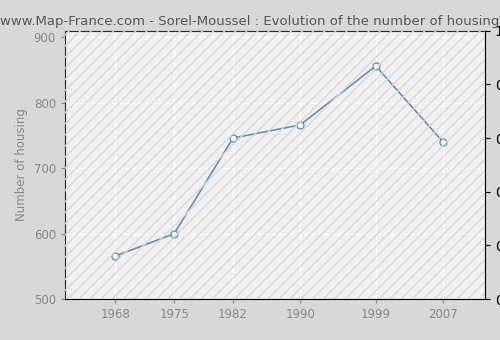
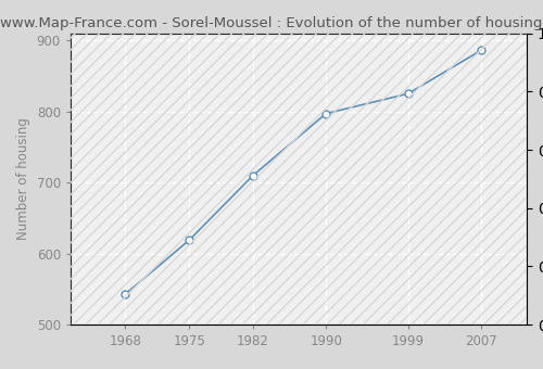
1968: 566 -> 543
1975: 600 -> 619
1982: 746 -> 710
1990: 766 -> 797
1999: 856 -> 825
2007: 740 -> 886
